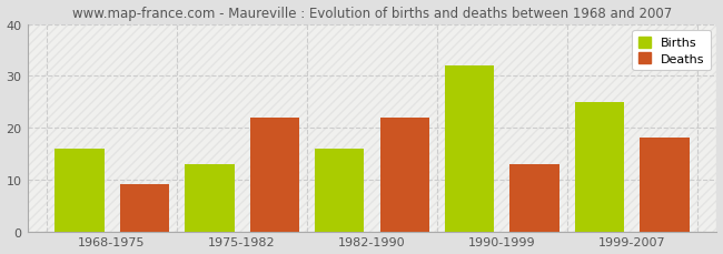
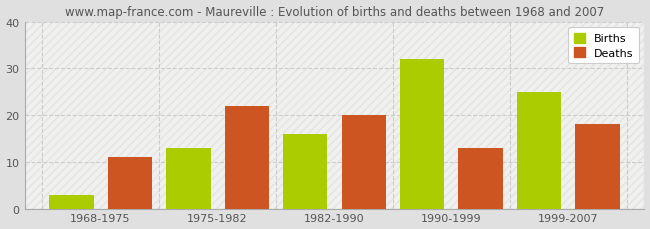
Births/1968-1975: 16 -> 3
Deaths/1968-1975: 9 -> 11
Deaths/1982-1990: 22 -> 20
